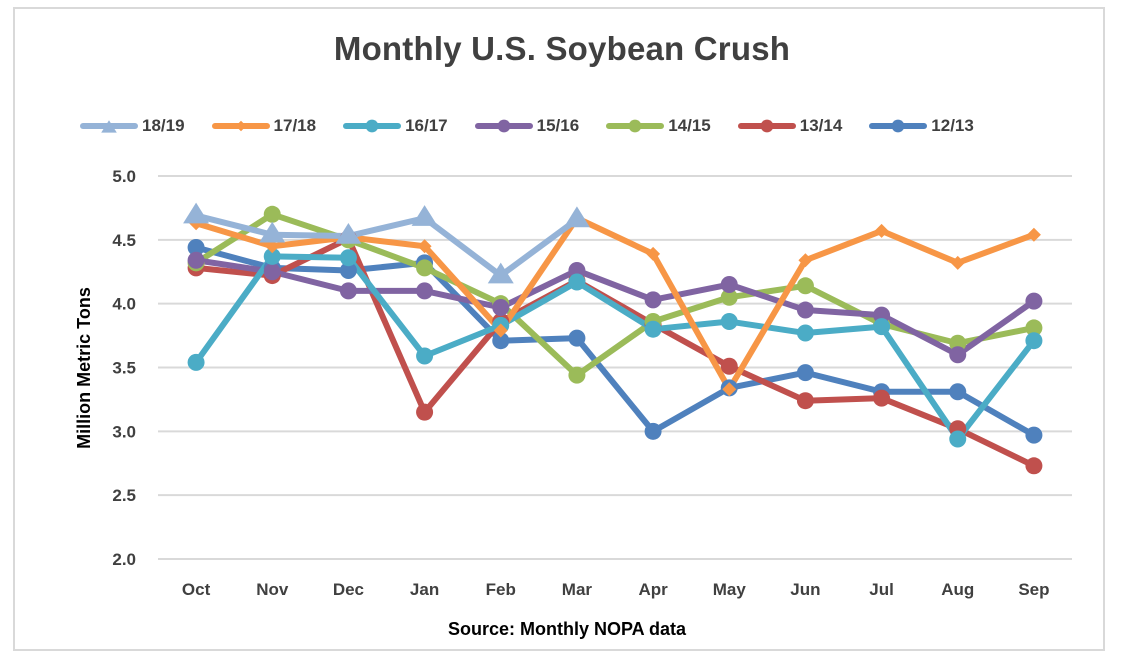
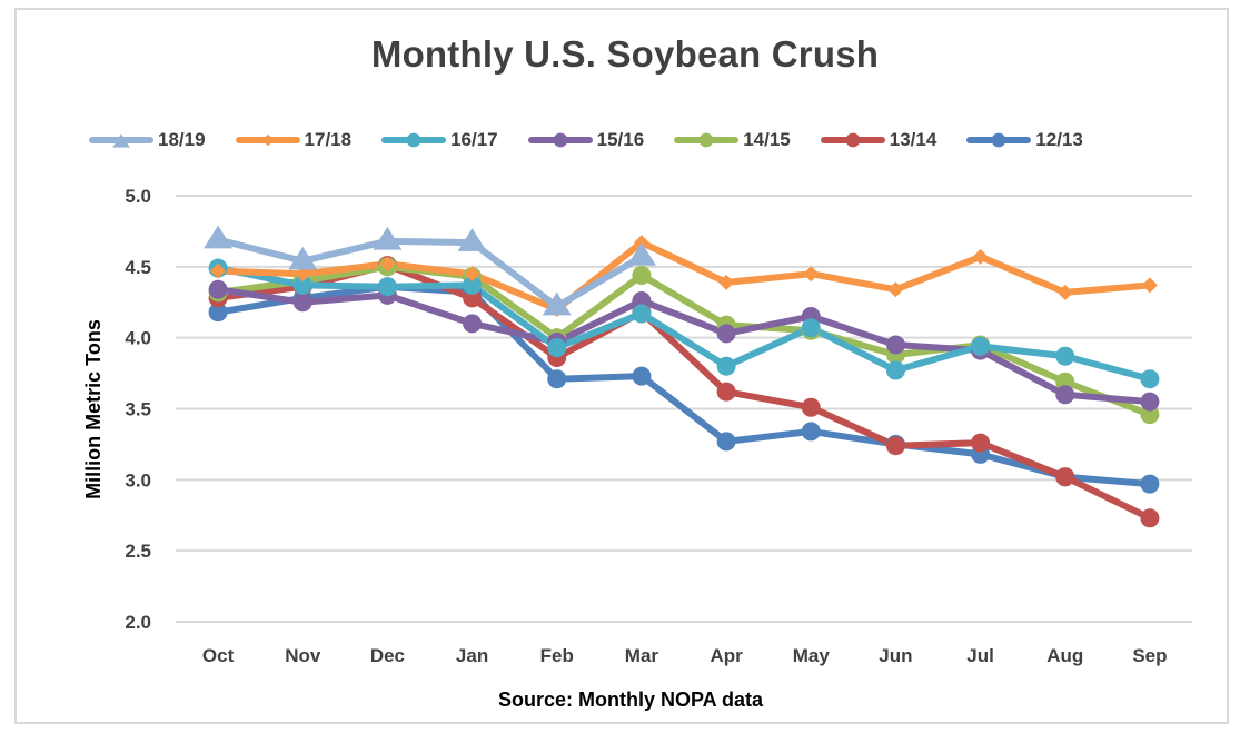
12/13/Oct: 4.44 -> 4.18
16/17/Oct: 3.54 -> 4.49
17/18/Oct: 4.63 -> 4.47
13/14/Nov: 4.22 -> 4.36
14/15/Nov: 4.70 -> 4.40
12/13/Dec: 4.26 -> 4.36
15/16/Dec: 4.10 -> 4.30
18/19/Dec: 4.53 -> 4.68
13/14/Jan: 3.15 -> 4.28
14/15/Jan: 4.28 -> 4.43
16/17/Jan: 3.59 -> 4.37
16/17/Feb: 3.83 -> 3.93
17/18/Feb: 3.79 -> 4.20
14/15/Mar: 3.44 -> 4.44
18/19/Mar: 4.66 -> 4.57
12/13/Apr: 3.00 -> 3.27
13/14/Apr: 3.84 -> 3.62
14/15/Apr: 3.86 -> 4.09
16/17/May: 3.86 -> 4.07
17/18/May: 3.33 -> 4.45
12/13/Jun: 3.46 -> 3.25
14/15/Jun: 4.14 -> 3.88
12/13/Jul: 3.31 -> 3.18
14/15/Jul: 3.84 -> 3.95
16/17/Jul: 3.82 -> 3.94
12/13/Aug: 3.31 -> 3.02
16/17/Aug: 2.94 -> 3.87
14/15/Sep: 3.81 -> 3.46
15/16/Sep: 4.02 -> 3.55
17/18/Sep: 4.54 -> 4.37
